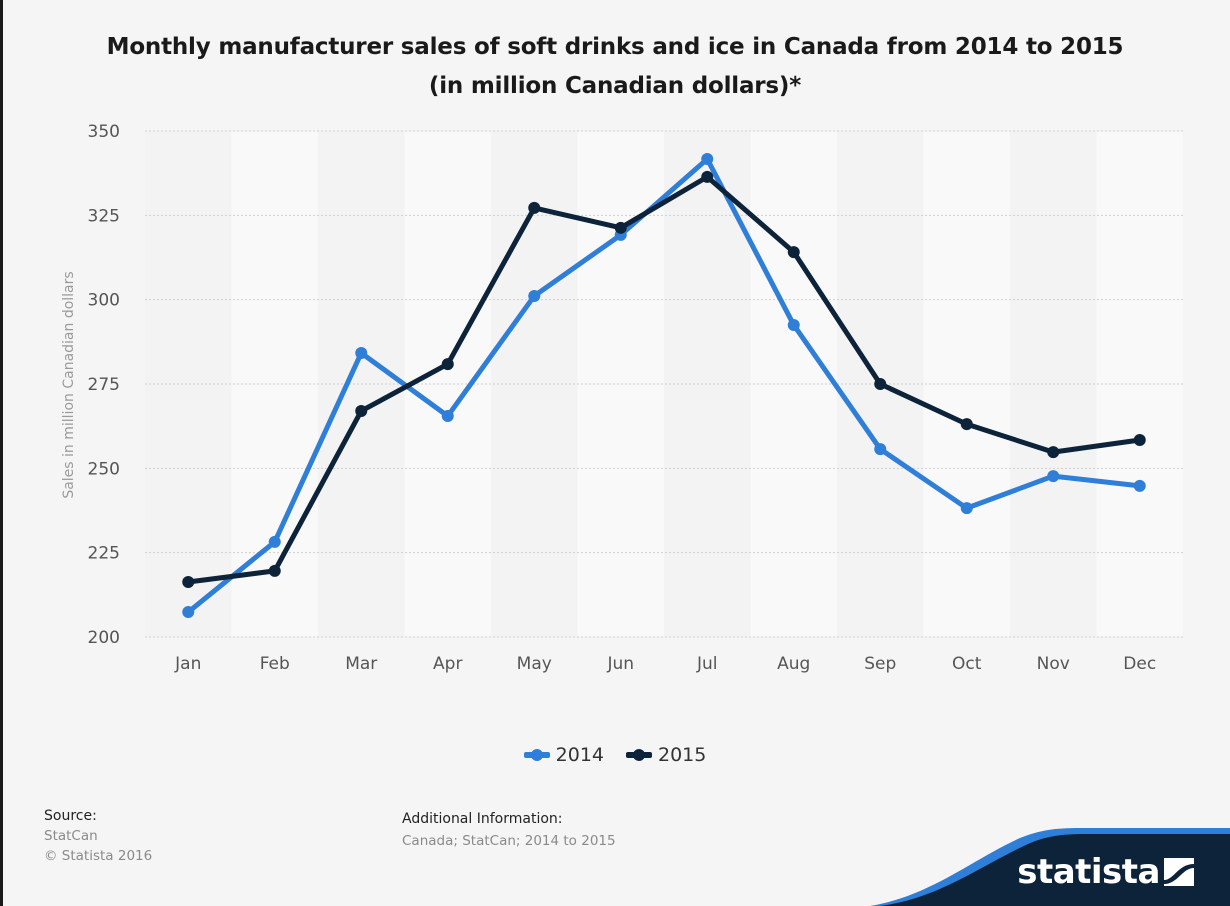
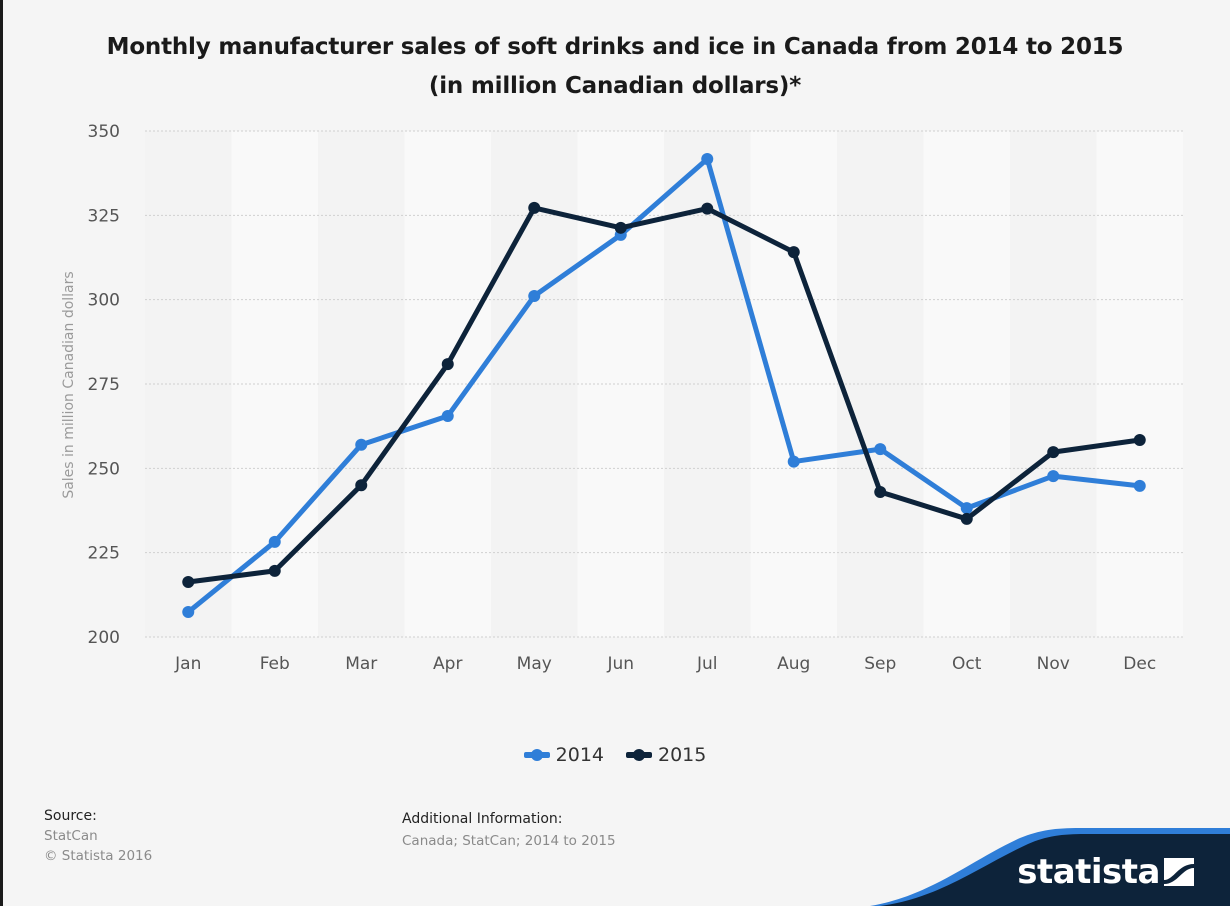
2014/Mar: 284 -> 257
2015/Mar: 267 -> 245
2015/Jul: 336 -> 327
2014/Aug: 292 -> 252
2015/Sep: 275 -> 243
2015/Oct: 263 -> 235
